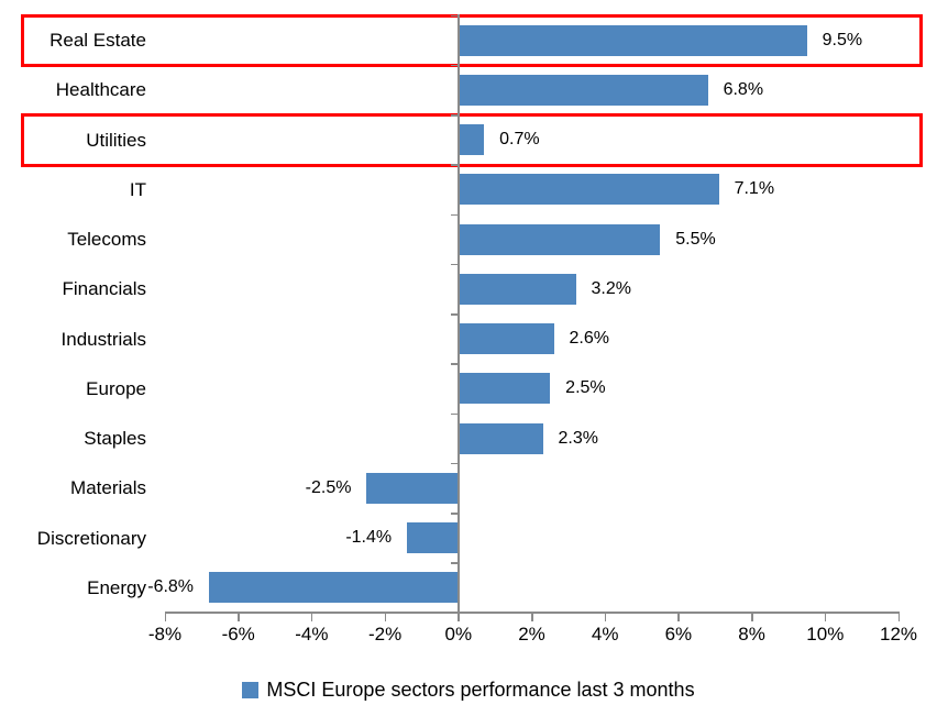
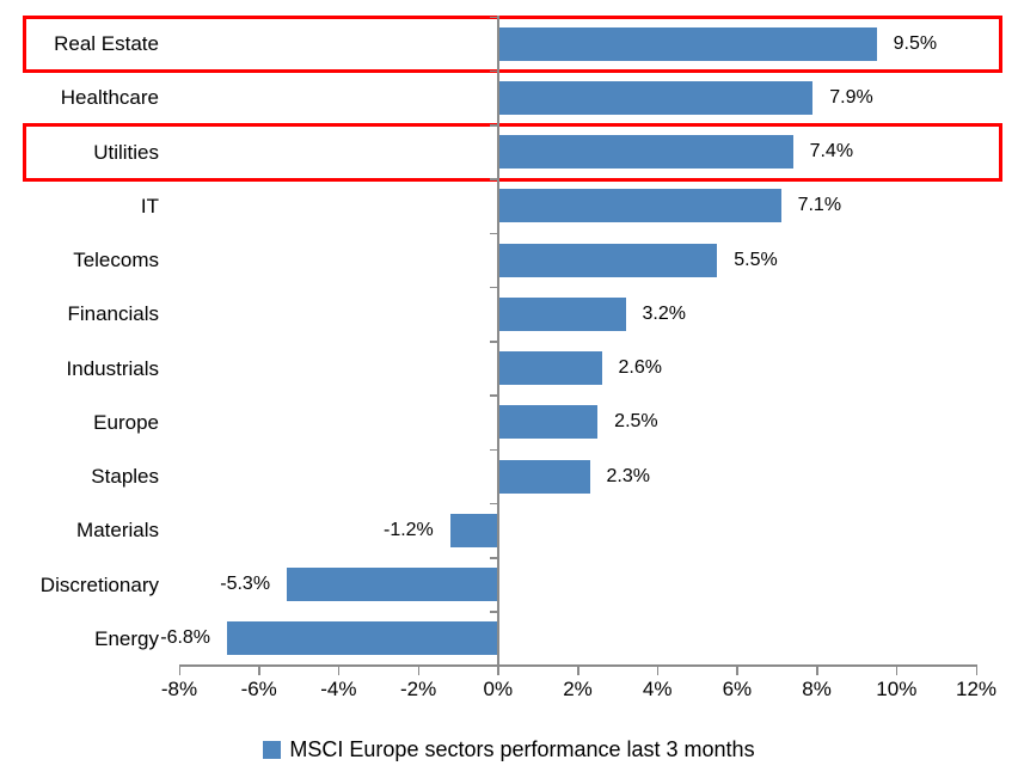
Healthcare: 6.8% -> 7.9%
Utilities: 0.7% -> 7.4%
Materials: -2.5% -> -1.2%
Discretionary: -1.4% -> -5.3%
